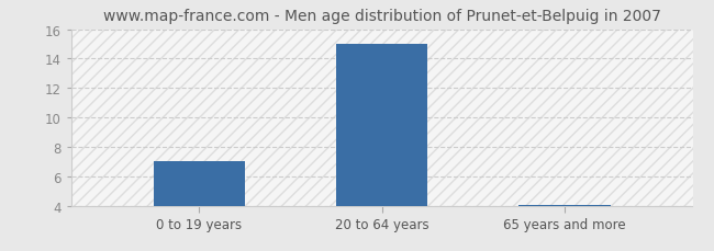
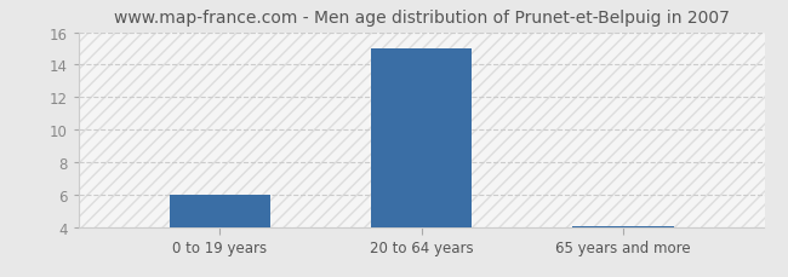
0 to 19 years: 7.0 -> 6.0
